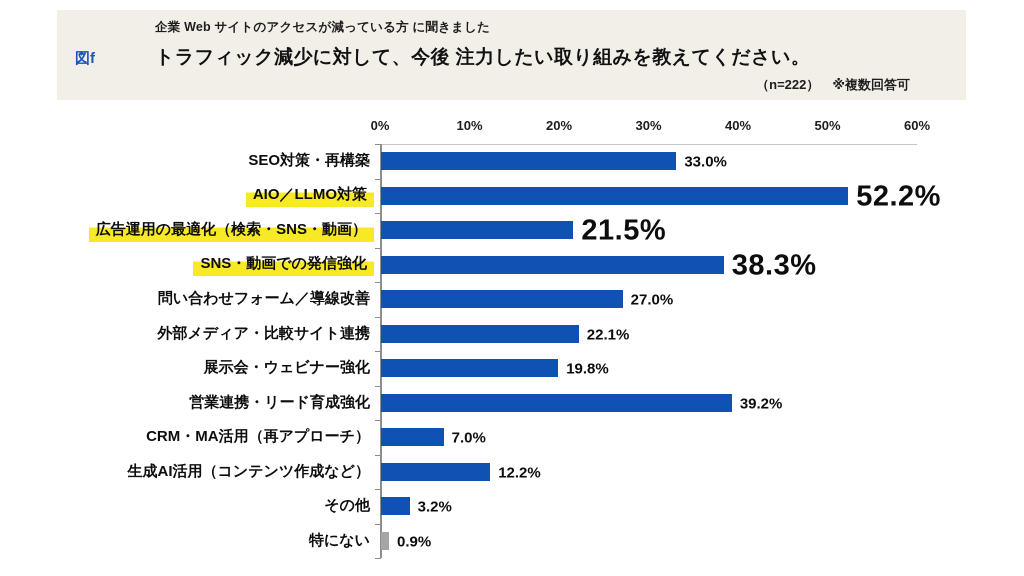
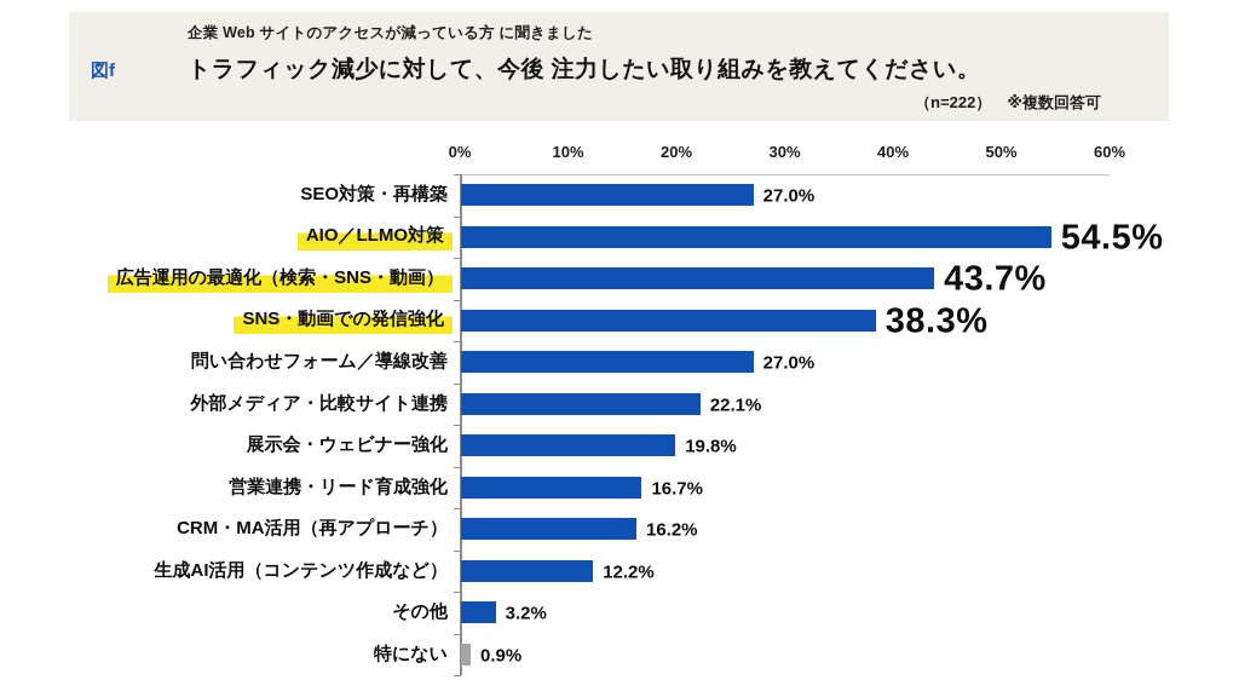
SEO対策・再構築: 33.0% -> 27.0%
AIO／LLMO対策: 52.2% -> 54.5%
広告運用の最適化（検索・SNS・動画）: 21.5% -> 43.7%
営業連携・リード育成強化: 39.2% -> 16.7%
CRM・MA活用（再アプローチ）: 7.0% -> 16.2%
